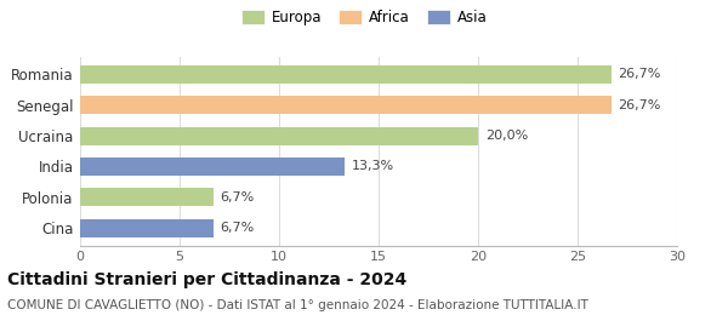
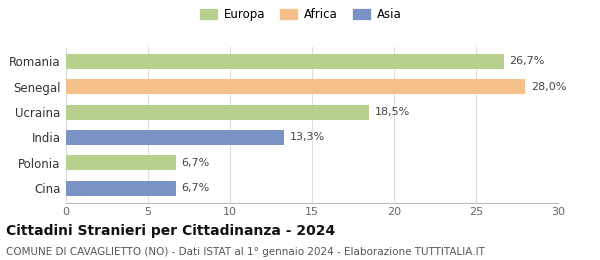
Senegal: 26,7% -> 28,0%
Ucraina: 20,0% -> 18,5%
